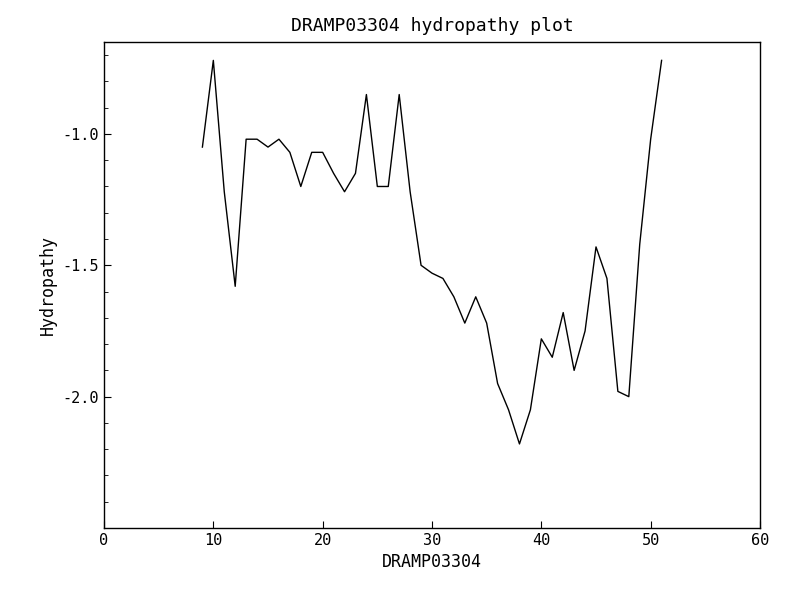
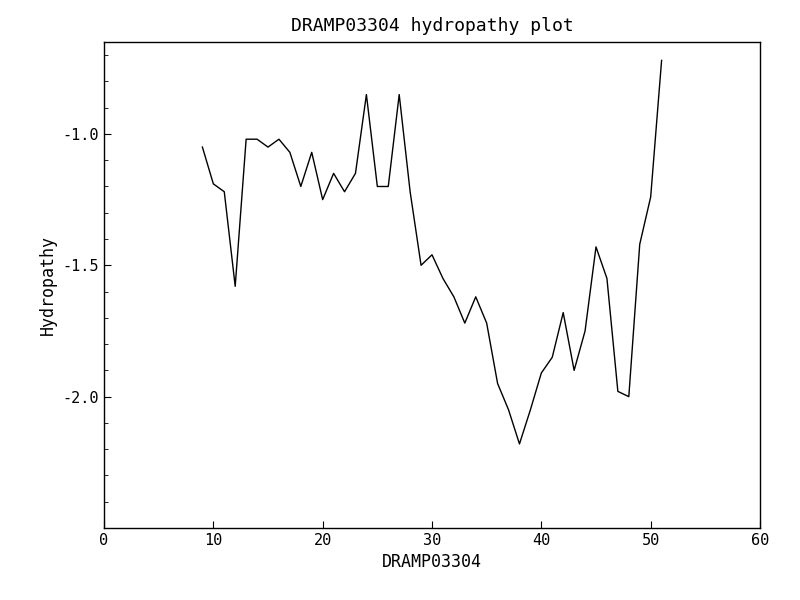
10: -0.72 -> -1.19
20: -1.07 -> -1.25
30: -1.53 -> -1.46
40: -1.78 -> -1.91
50: -1.02 -> -1.24
